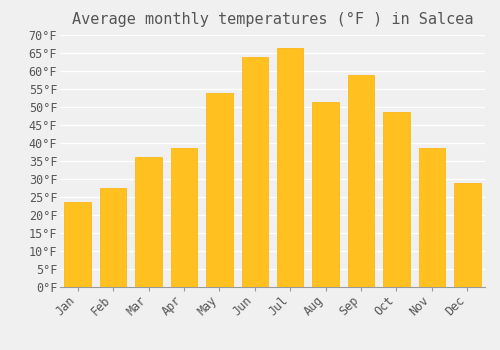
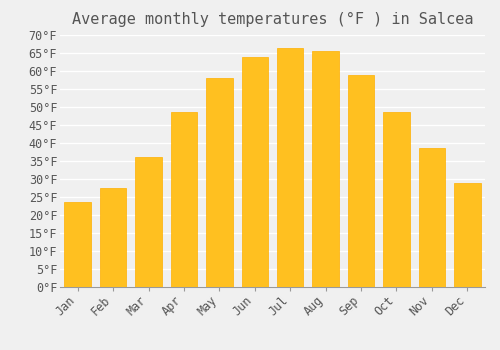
Apr: 38.5°F -> 48.5°F
May: 54.0°F -> 58.0°F
Aug: 51.5°F -> 65.5°F
